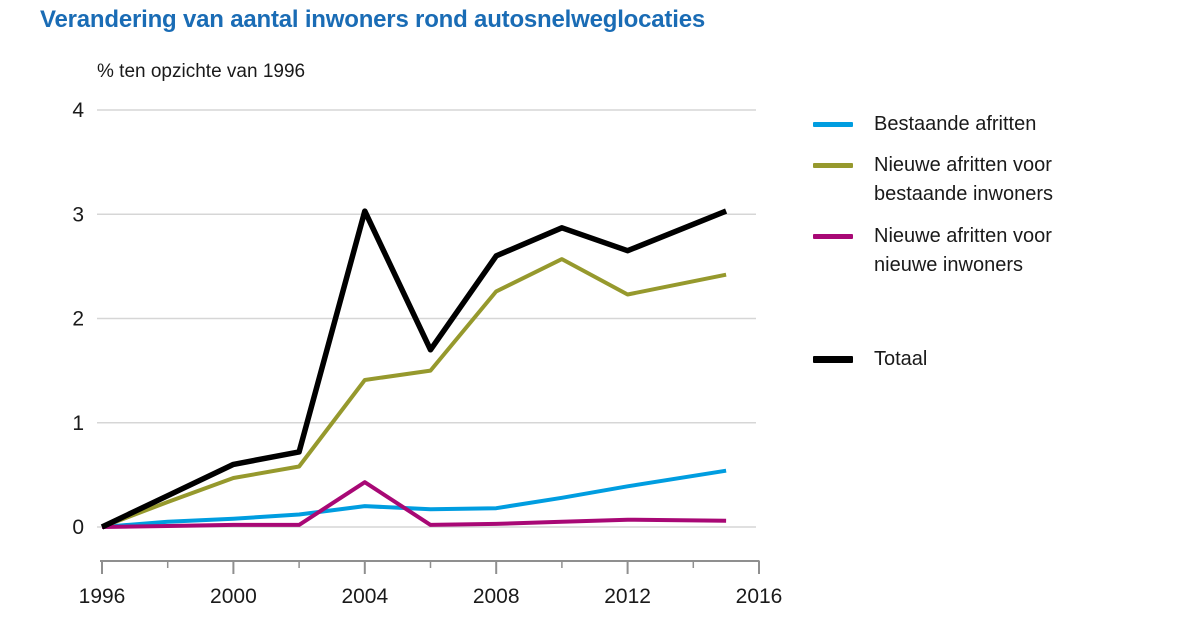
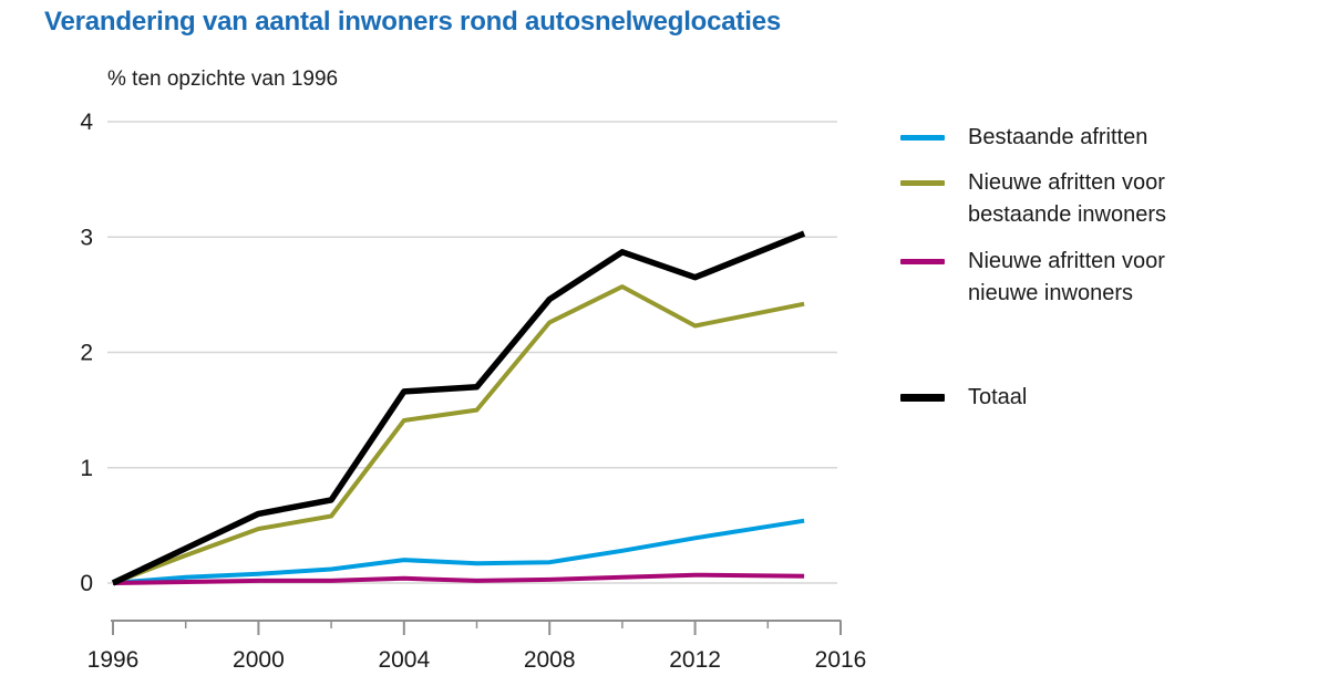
Nieuwe afritten voor nieuwe inwoners/2004: 0.43 -> 0.04
Totaal/2004: 3.03 -> 1.66
Totaal/2008: 2.60 -> 2.46
